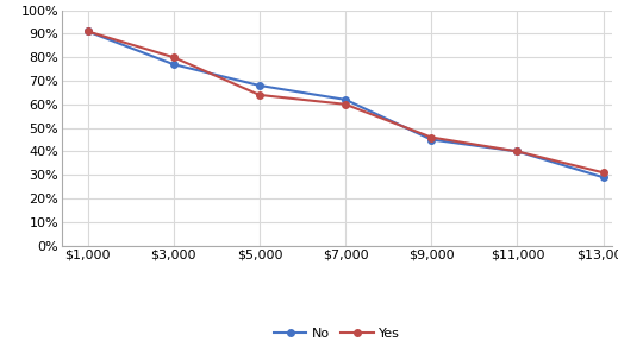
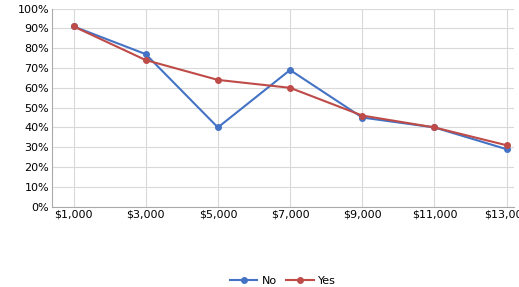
Yes/$3,000: 80% -> 74%
No/$5,000: 68% -> 40%
No/$7,000: 62% -> 69%
